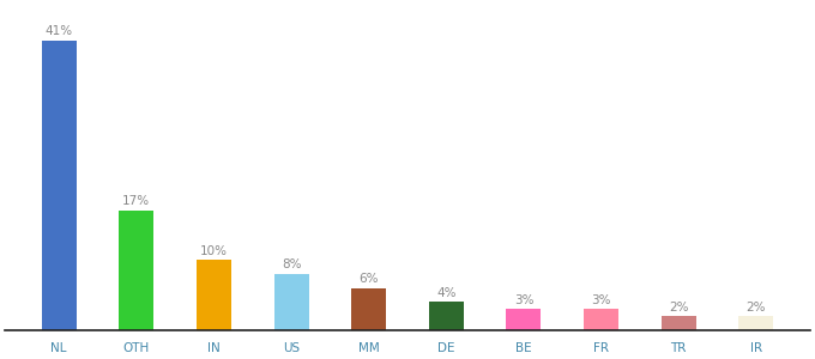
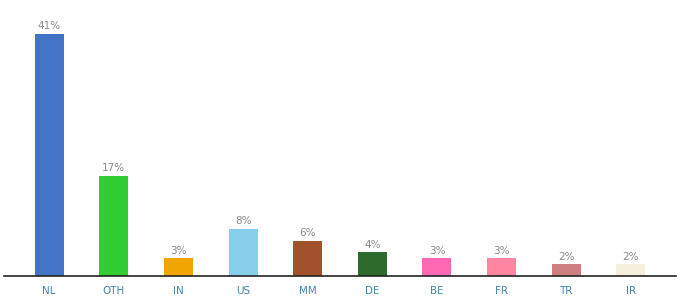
IN: 10% -> 3%
